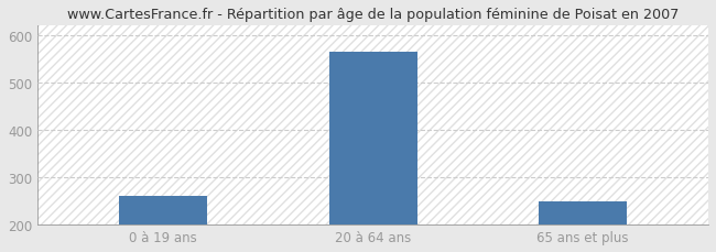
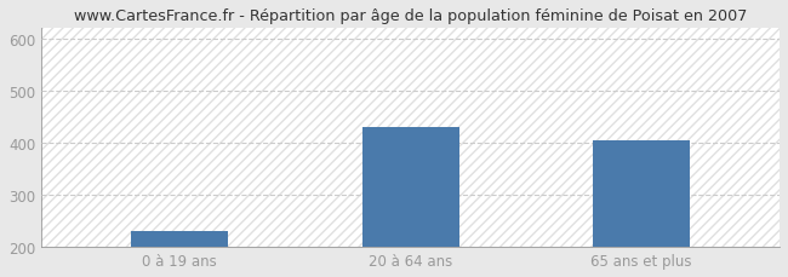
0 à 19 ans: 261 -> 230
20 à 64 ans: 563 -> 430
65 ans et plus: 250 -> 405
